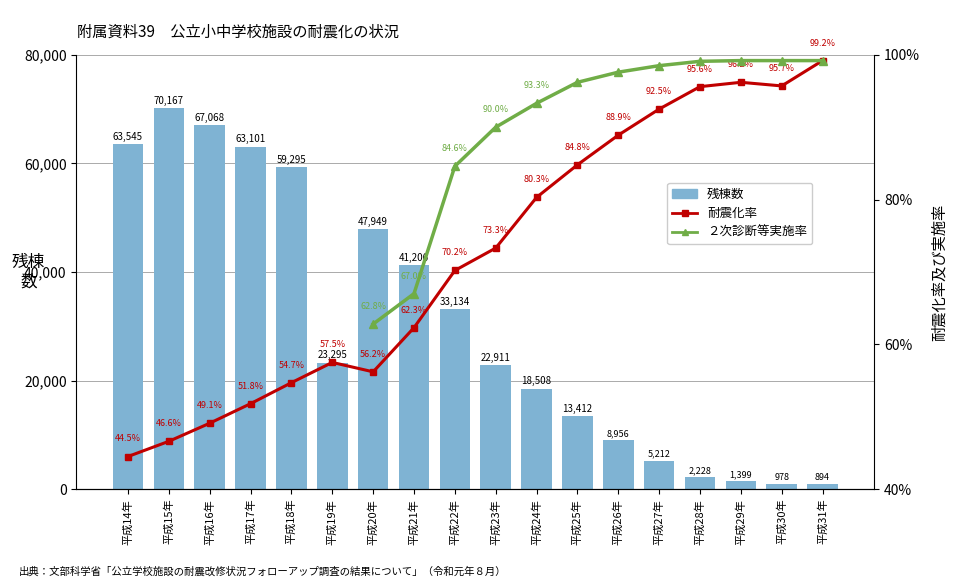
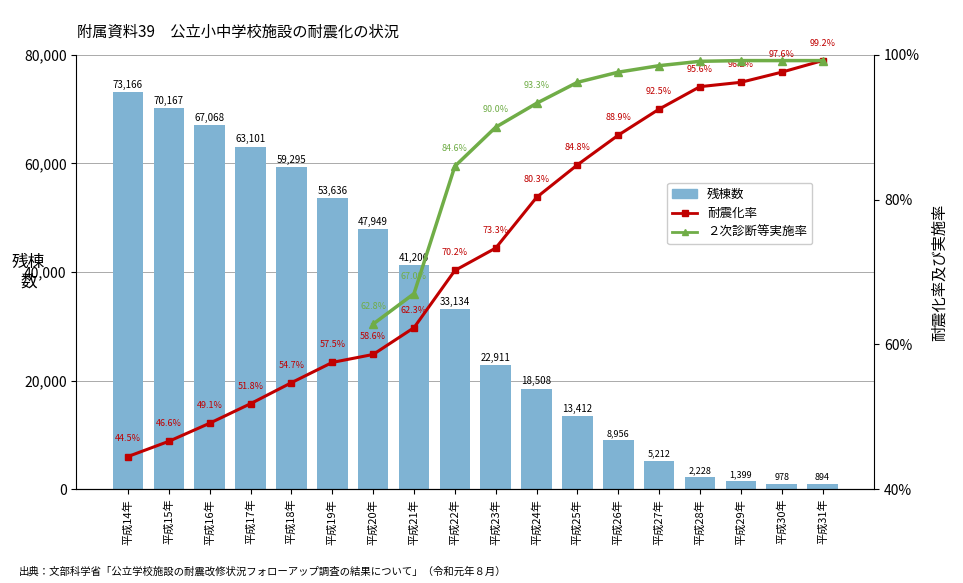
残棟数/平成14年: 63,545 -> 73,166
残棟数/平成19年: 23,295 -> 53,636
耐震化率/平成20年: 56.2% -> 58.6%
耐震化率/平成30年: 95.7% -> 97.6%
